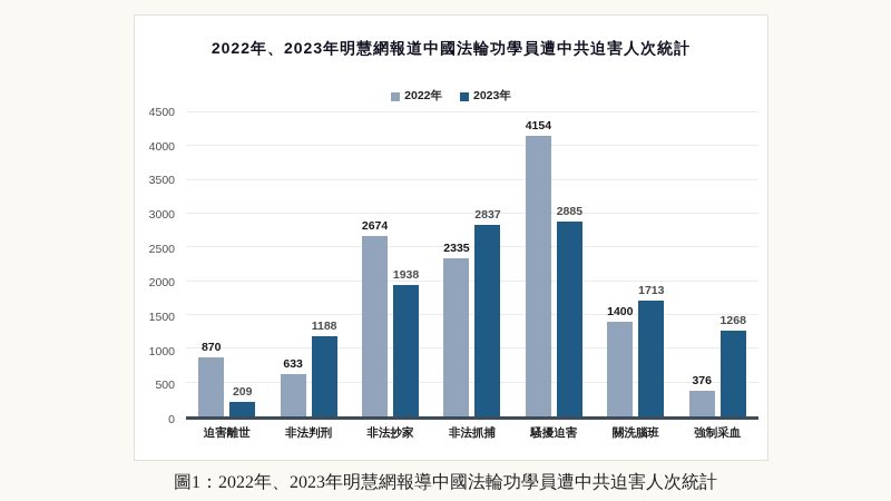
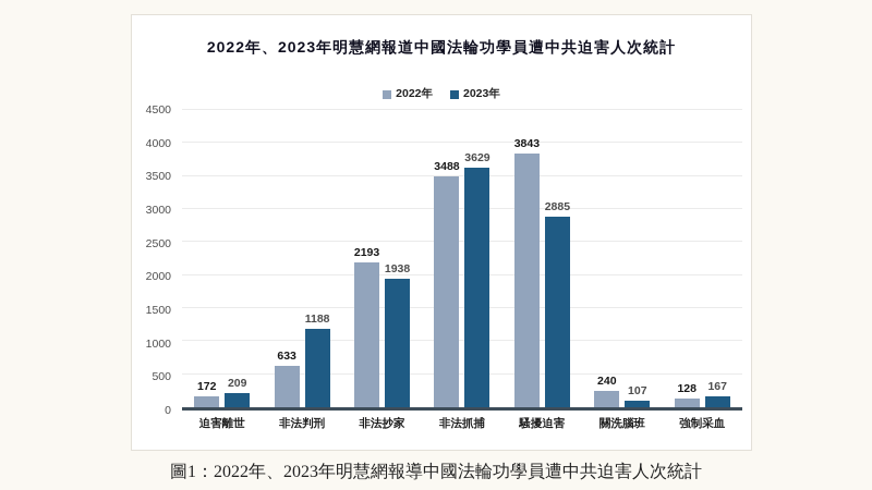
2022年/迫害離世: 870 -> 172
2022年/非法抄家: 2674 -> 2193
2022年/非法抓捕: 2335 -> 3488
2023年/非法抓捕: 2837 -> 3629
2022年/騷擾迫害: 4154 -> 3843
2022年/關洗腦班: 1400 -> 240
2023年/關洗腦班: 1713 -> 107
2022年/強制采血: 376 -> 128
2023年/強制采血: 1268 -> 167
